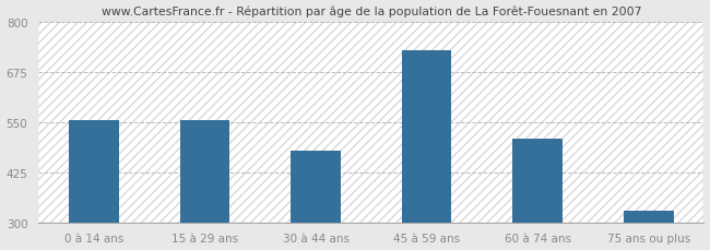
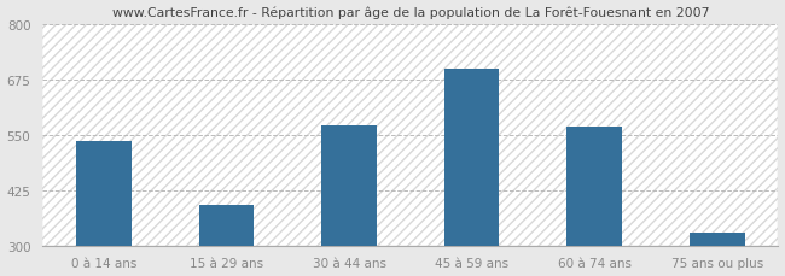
0 à 14 ans: 555 -> 537
15 à 29 ans: 555 -> 392
30 à 44 ans: 480 -> 572
45 à 59 ans: 730 -> 700
60 à 74 ans: 510 -> 568
